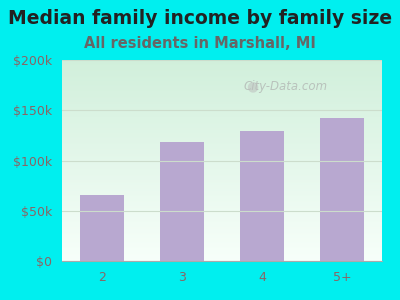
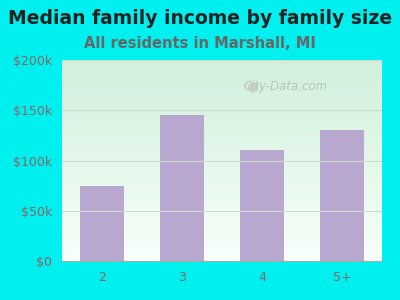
2: $66k -> $75k
3: $118k -> $145k
4: $129k -> $110k
5+: $142k -> $130k
